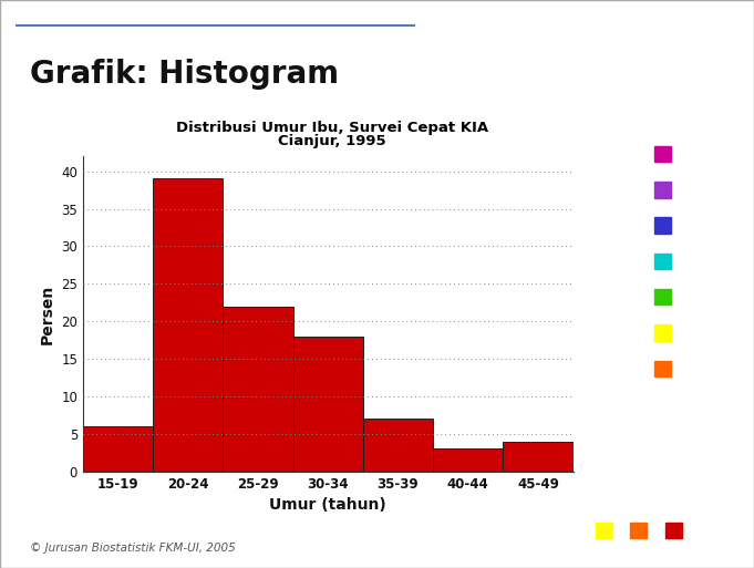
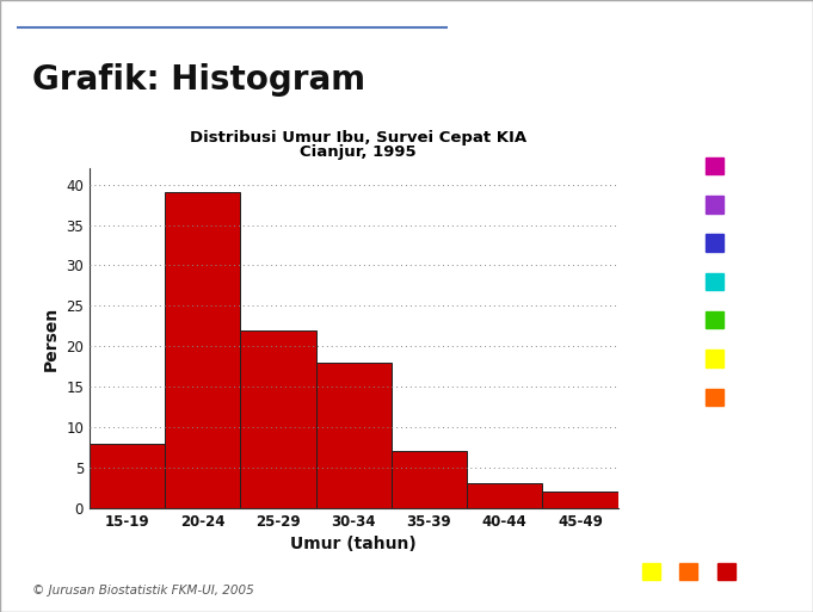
15-19: 6 -> 8
45-49: 4 -> 2
